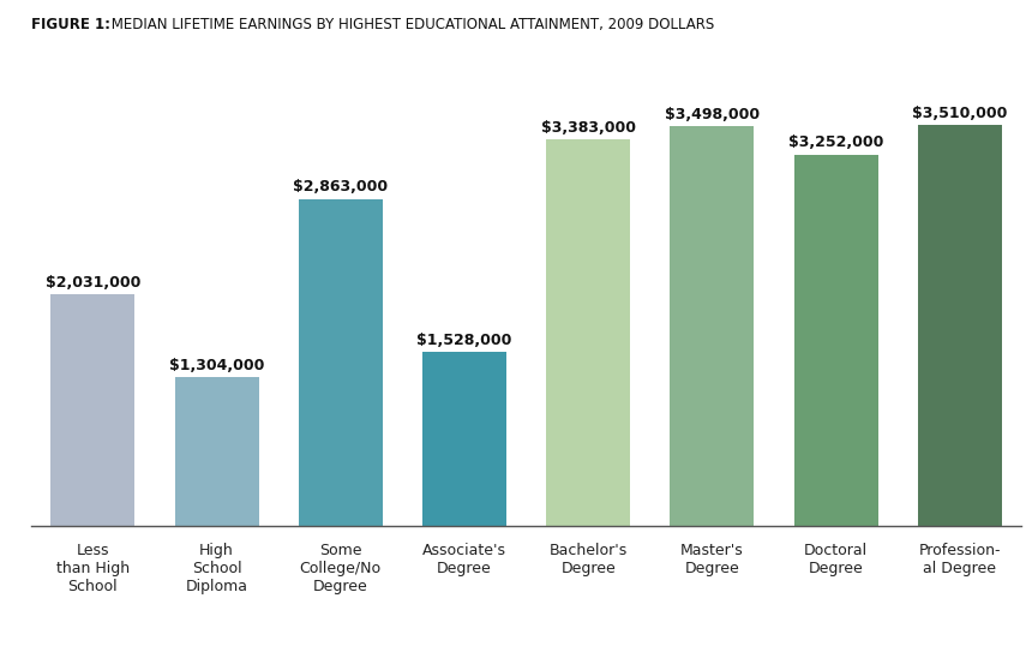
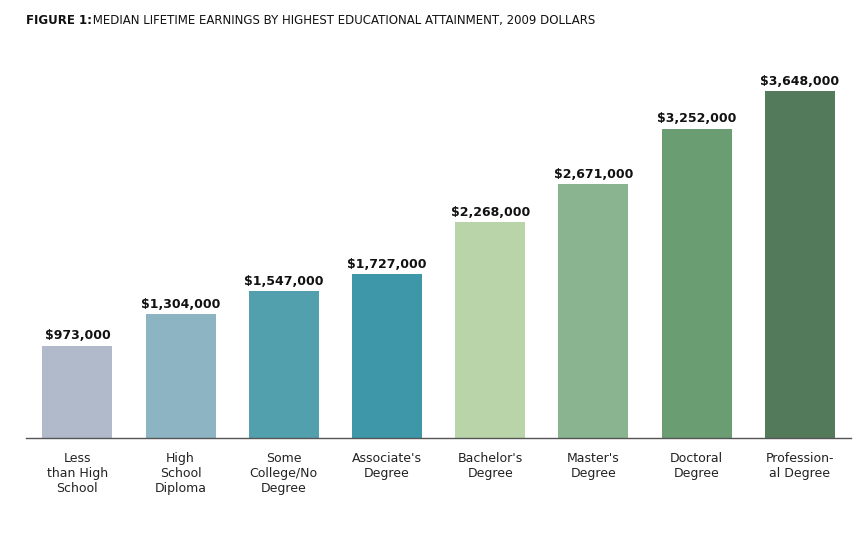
Less than High School: $2,031,000 -> $973,000
Some College/No Degree: $2,863,000 -> $1,547,000
Associate's Degree: $1,528,000 -> $1,727,000
Bachelor's Degree: $3,383,000 -> $2,268,000
Master's Degree: $3,498,000 -> $2,671,000
Profession- al Degree: $3,510,000 -> $3,648,000
